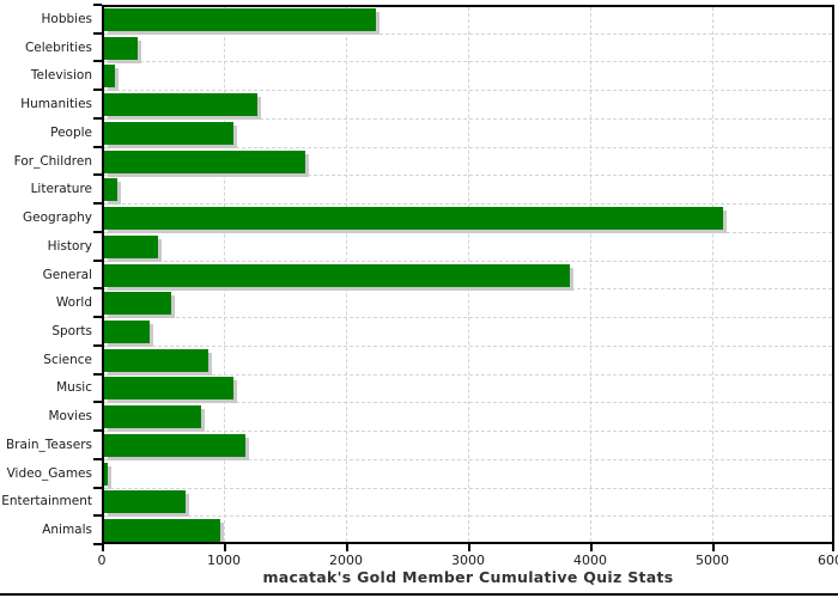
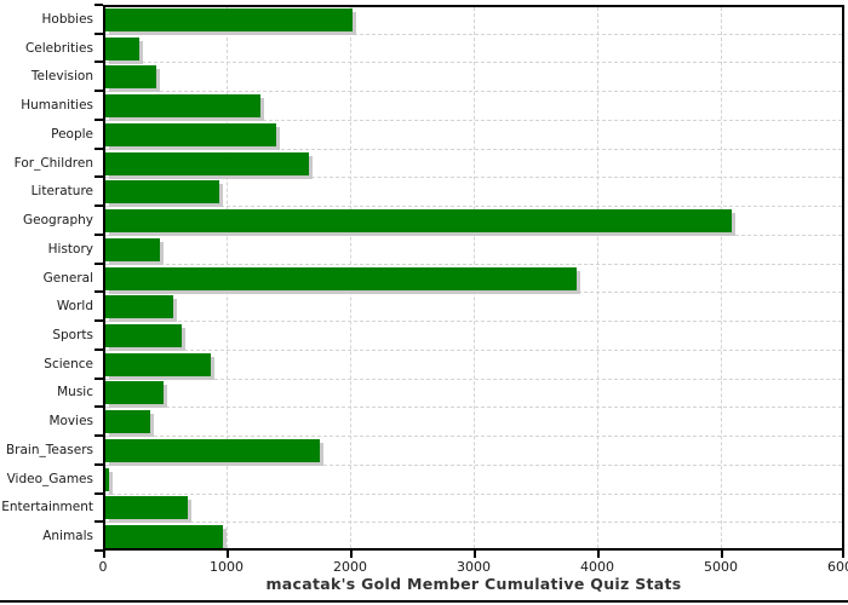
Hobbies: 2230 -> 2000
Television: 90 -> 410
People: 1060 -> 1380
Literature: 110 -> 920
Sports: 380 -> 620
Music: 1060 -> 470
Movies: 790 -> 360
Brain_Teasers: 1160 -> 1740
